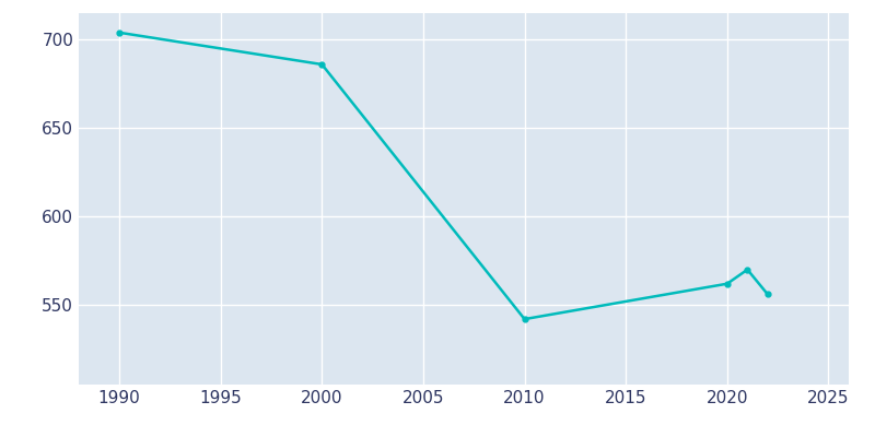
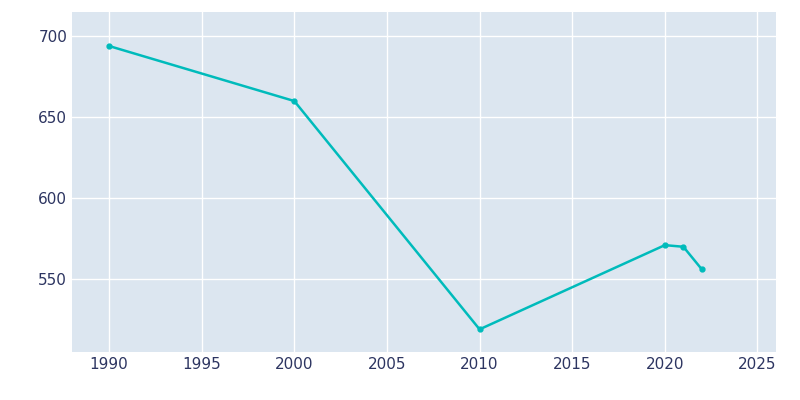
1990: 704 -> 694
2000: 686 -> 660
2010: 542 -> 519
2020: 562 -> 571
